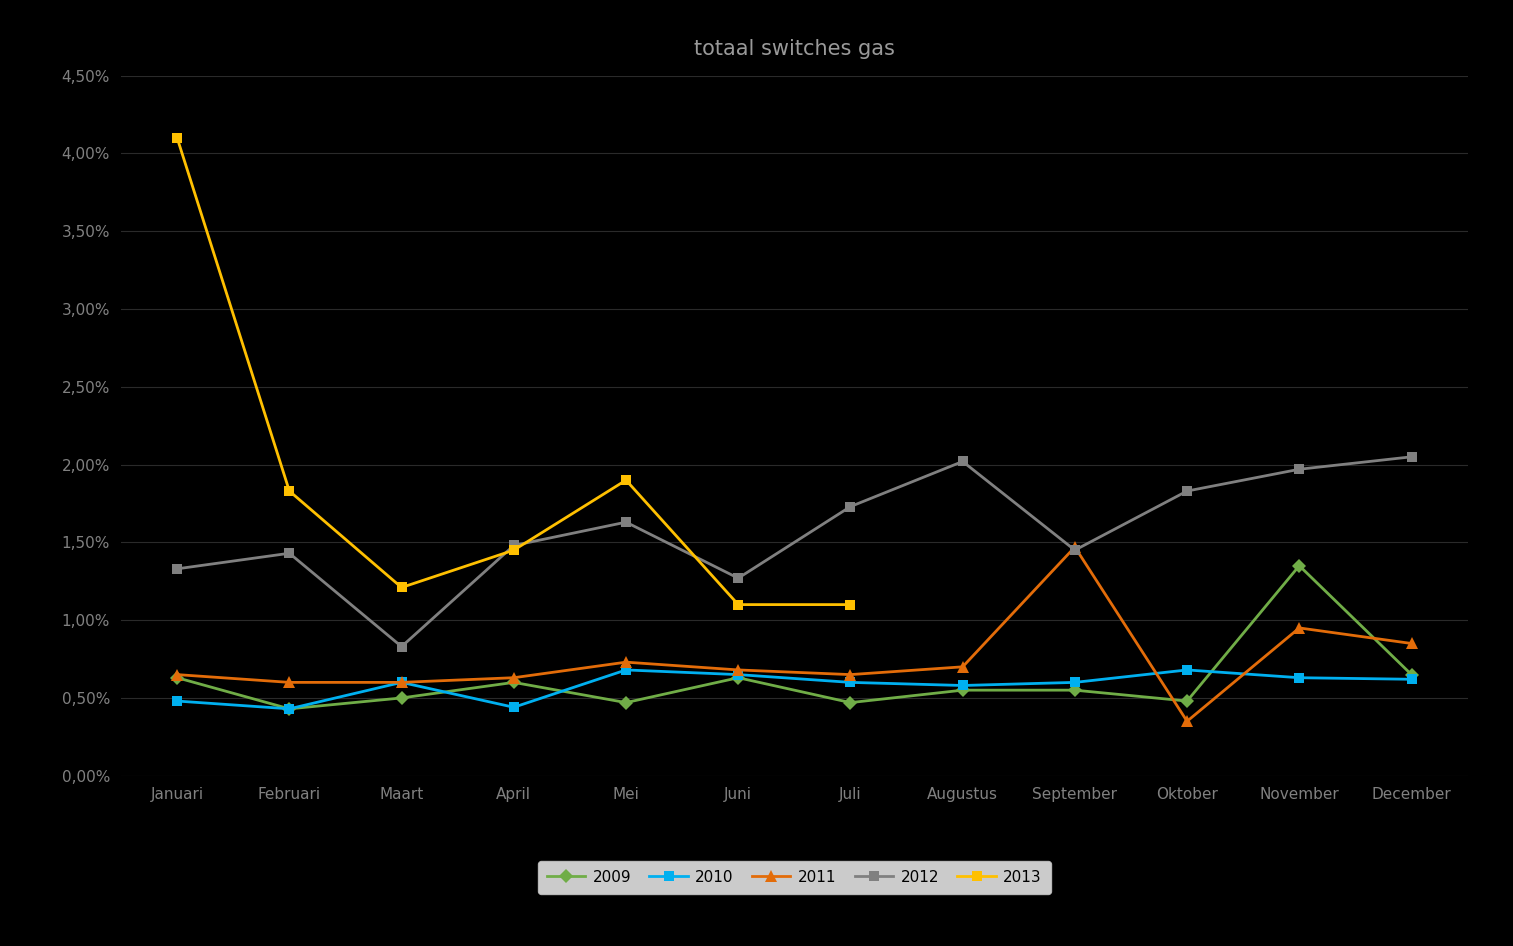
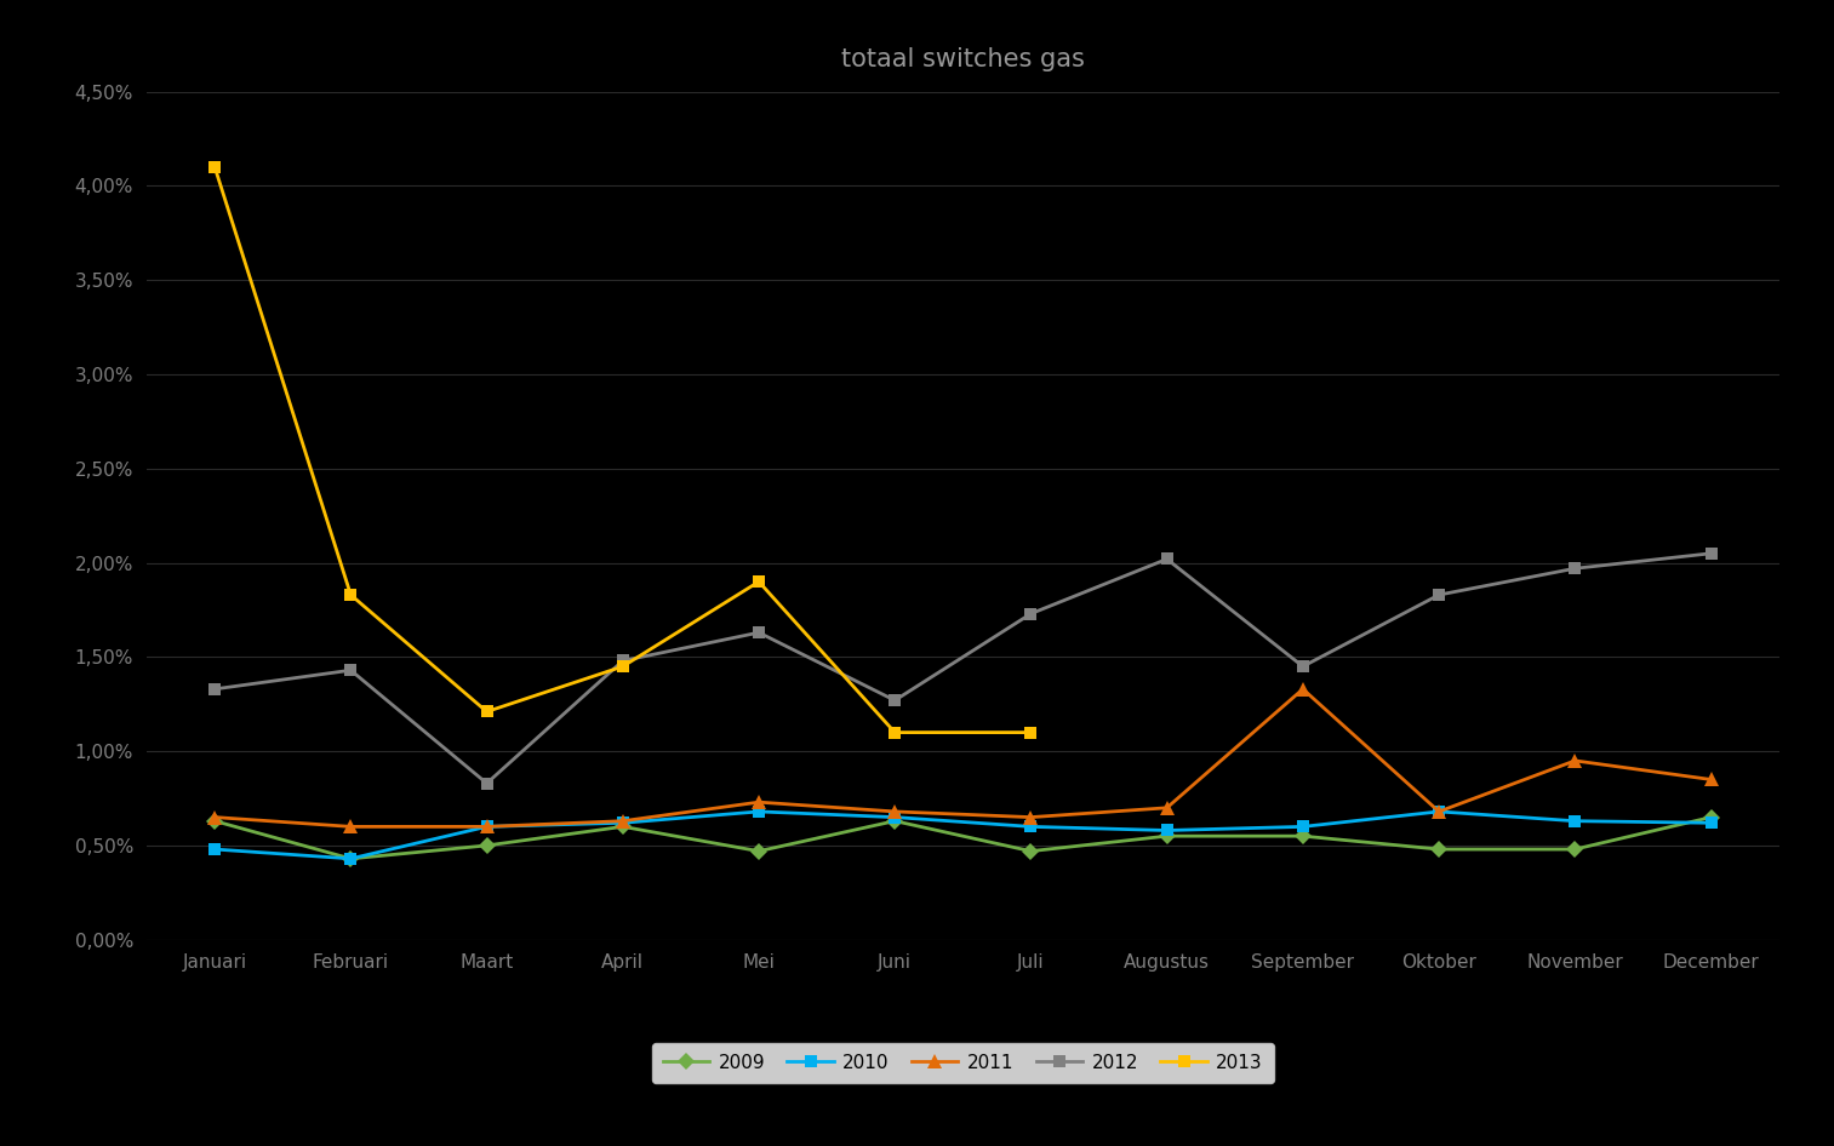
2010/April: 0,44% -> 0,62%
2011/September: 1,47% -> 1,33%
2011/Oktober: 0,35% -> 0,68%
2009/November: 1,35% -> 0,48%
